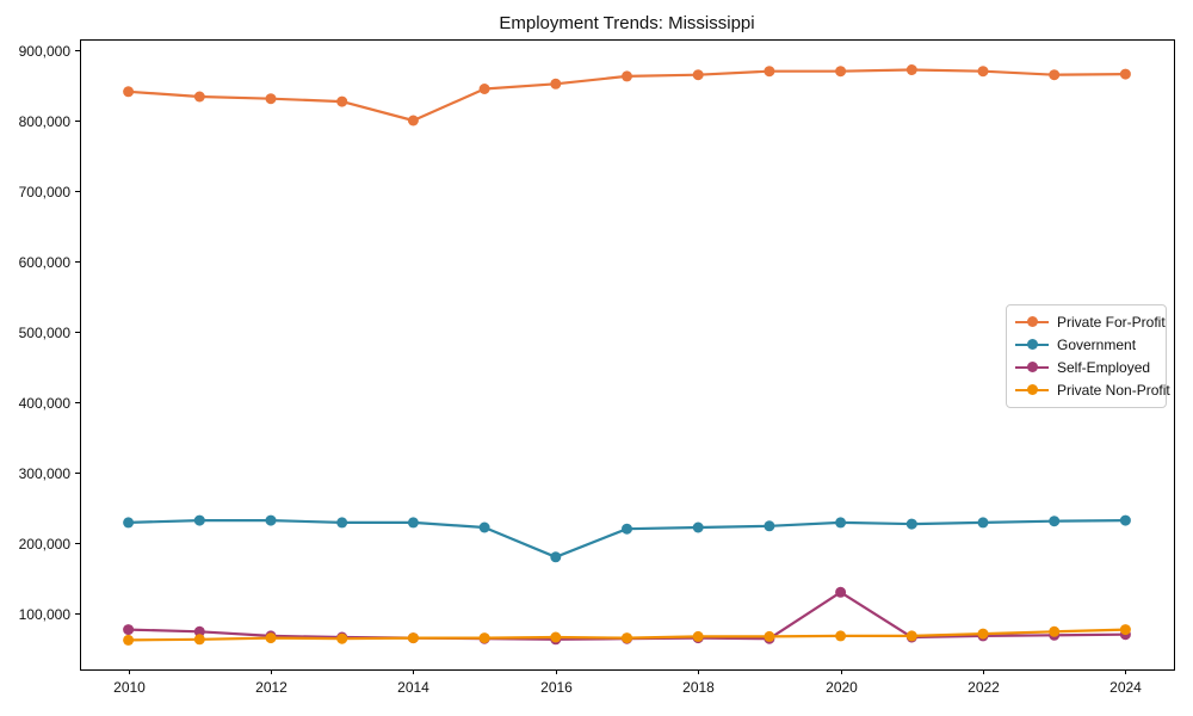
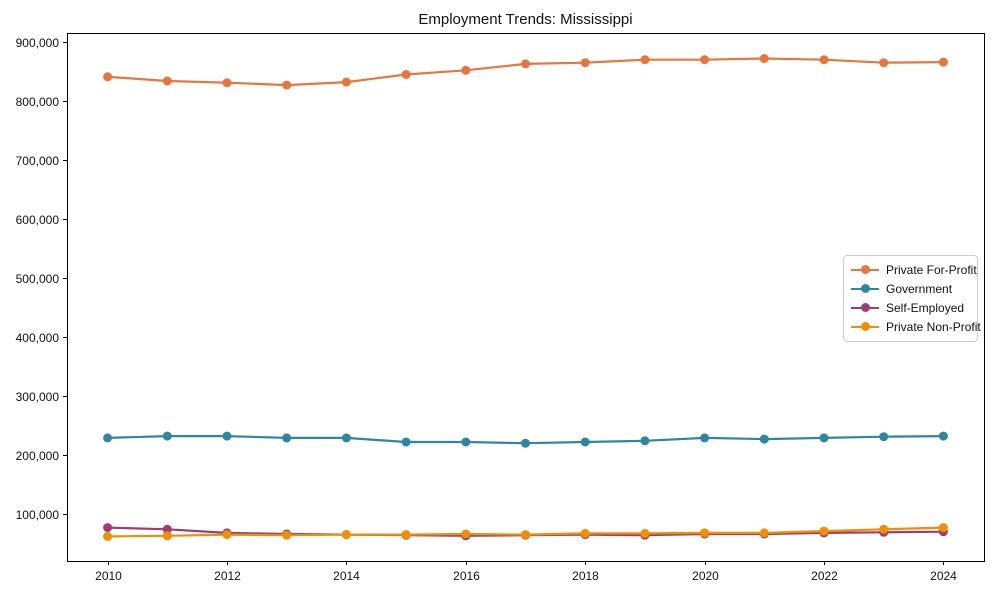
Private For-Profit/2014: 800000 -> 830000
Government/2016: 180000 -> 220000
Self-Employed/2020: 130000 -> 70000
